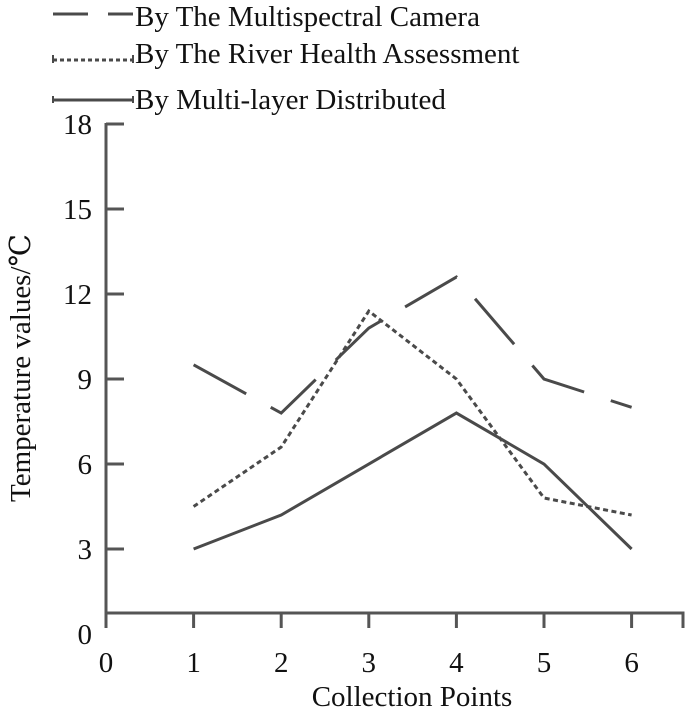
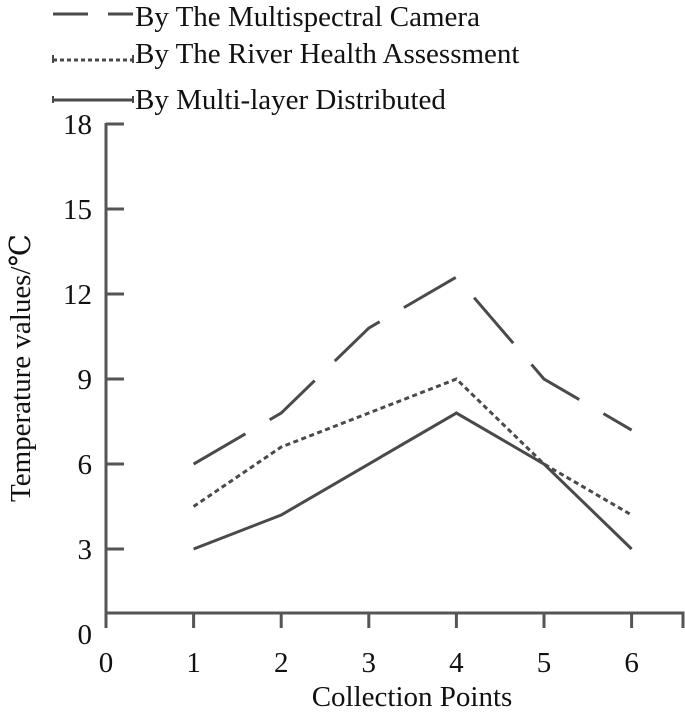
By The Multispectral Camera/1: 9.5 -> 6.0
By The River Health Assessment/3: 11.4 -> 7.8
By The River Health Assessment/5: 4.8 -> 6.0
By The Multispectral Camera/6: 8.0 -> 7.2
